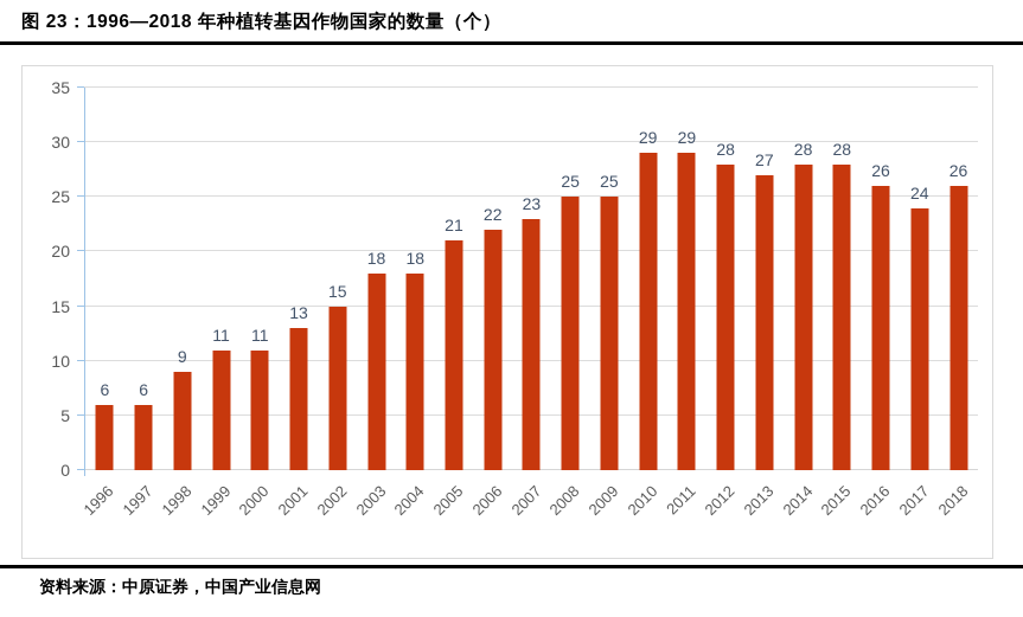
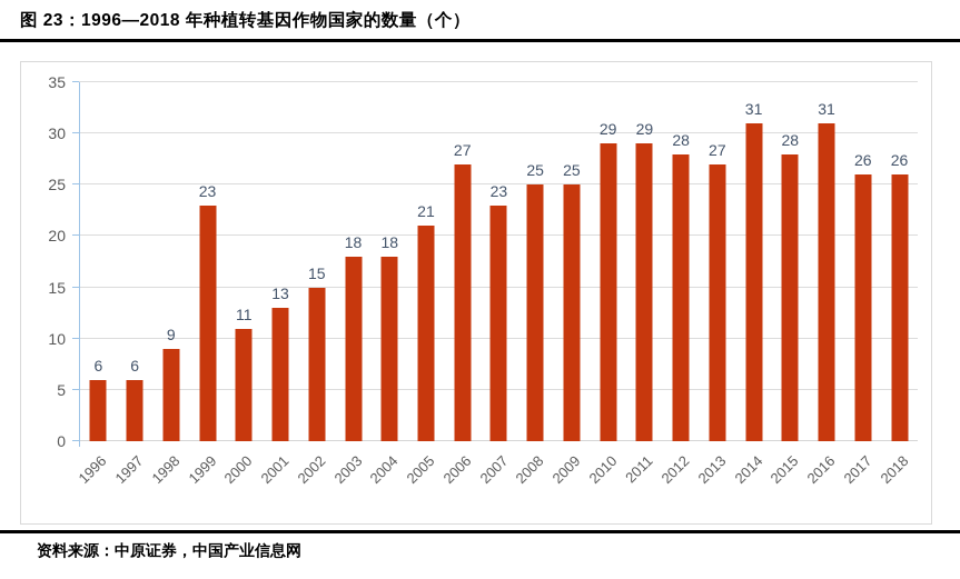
1999: 11 -> 23
2006: 22 -> 27
2014: 28 -> 31
2016: 26 -> 31
2017: 24 -> 26
